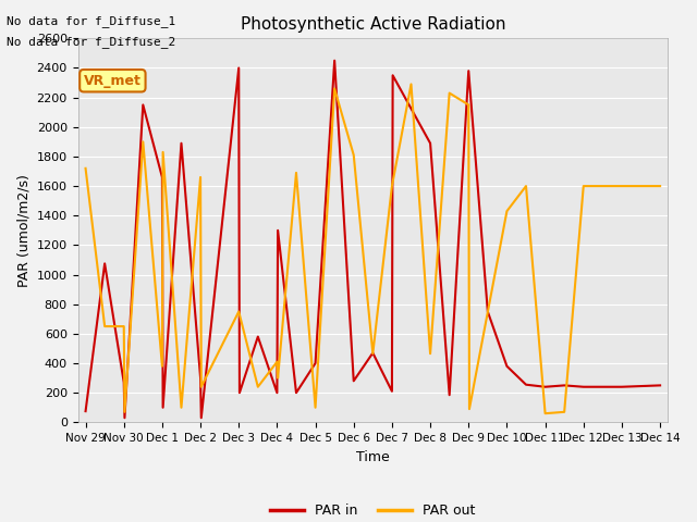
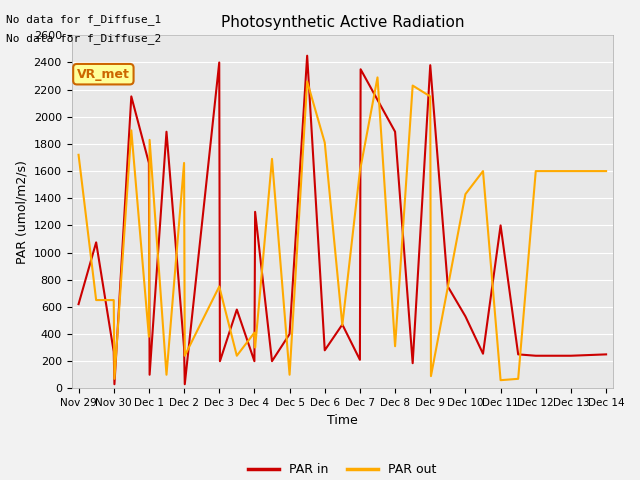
PAR in/Nov 29: 80 -> 620
PAR out/Dec 8: 460 -> 310
PAR in/Dec 10: 380 -> 530
PAR in/Dec 11: 240 -> 1200
